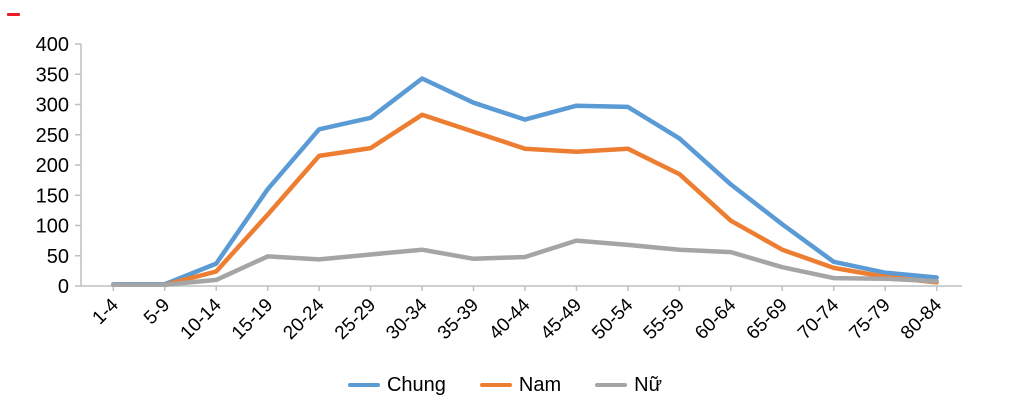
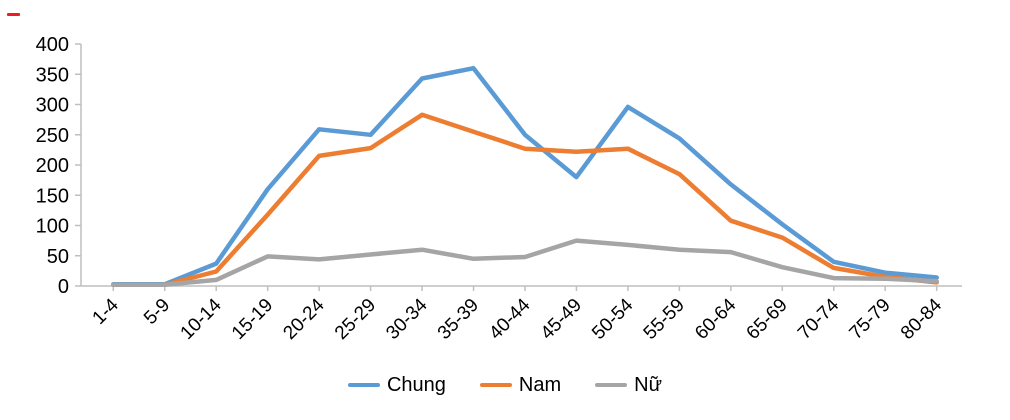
Chung/25-29: 280 -> 250
Chung/35-39: 300 -> 360
Chung/40-44: 280 -> 250
Chung/45-49: 300 -> 180
Nam/65-69: 60 -> 80
